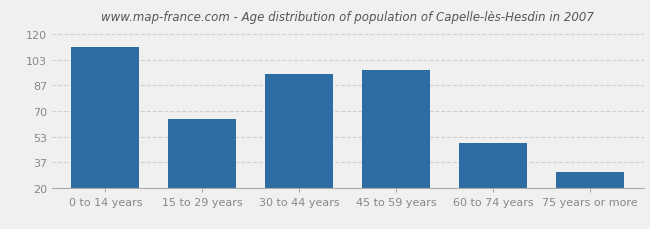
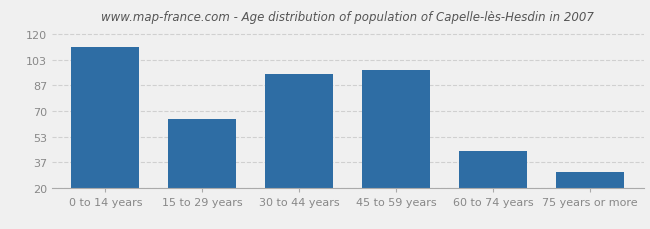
60 to 74 years: 49 -> 44
